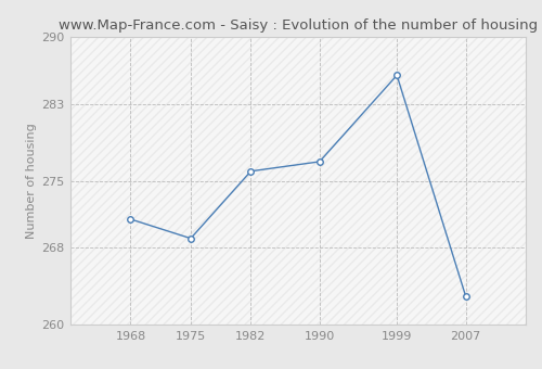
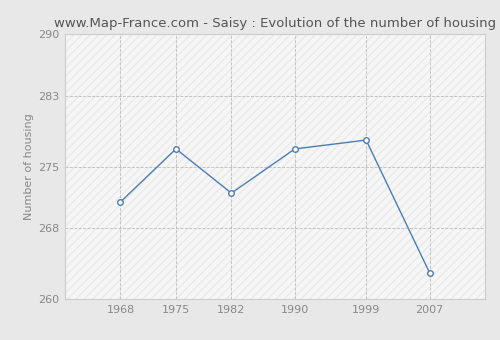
1975: 269 -> 277
1982: 276 -> 272
1999: 286 -> 278
